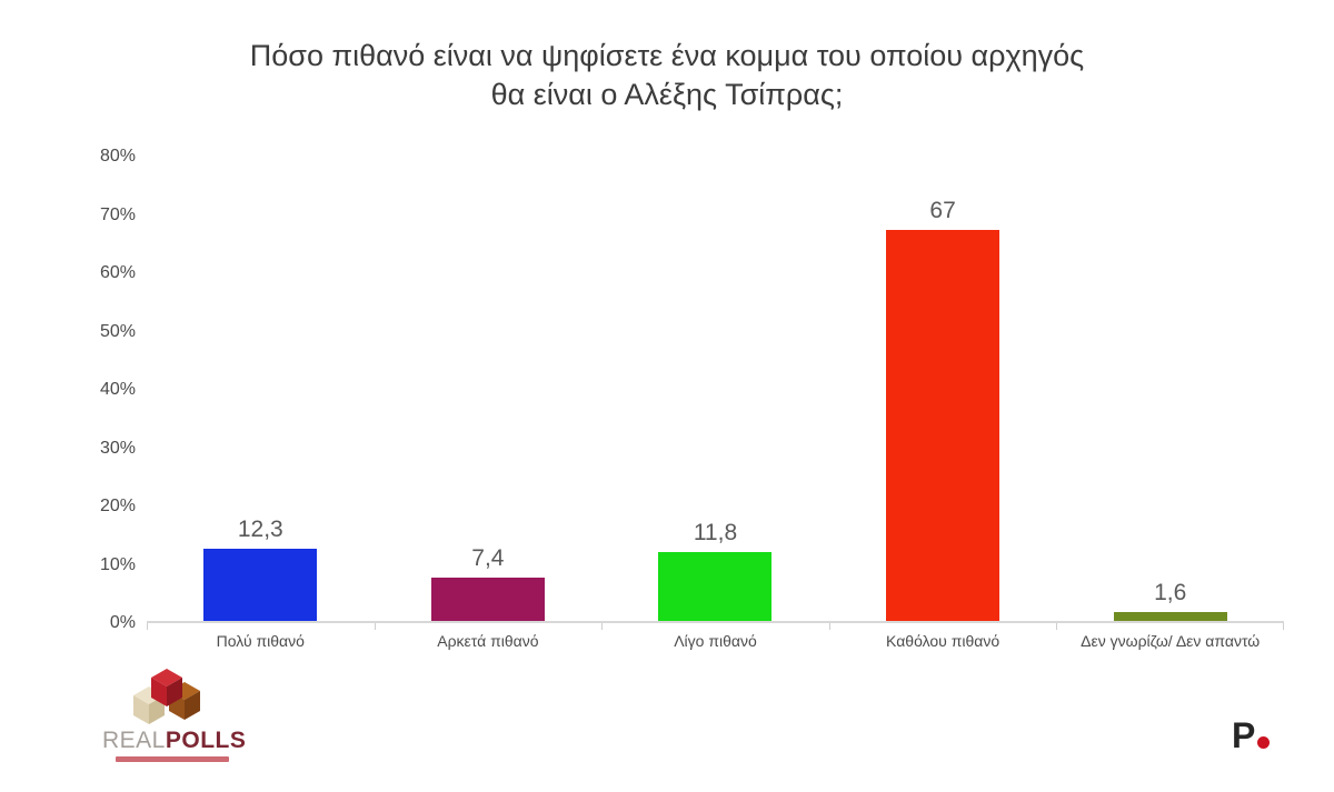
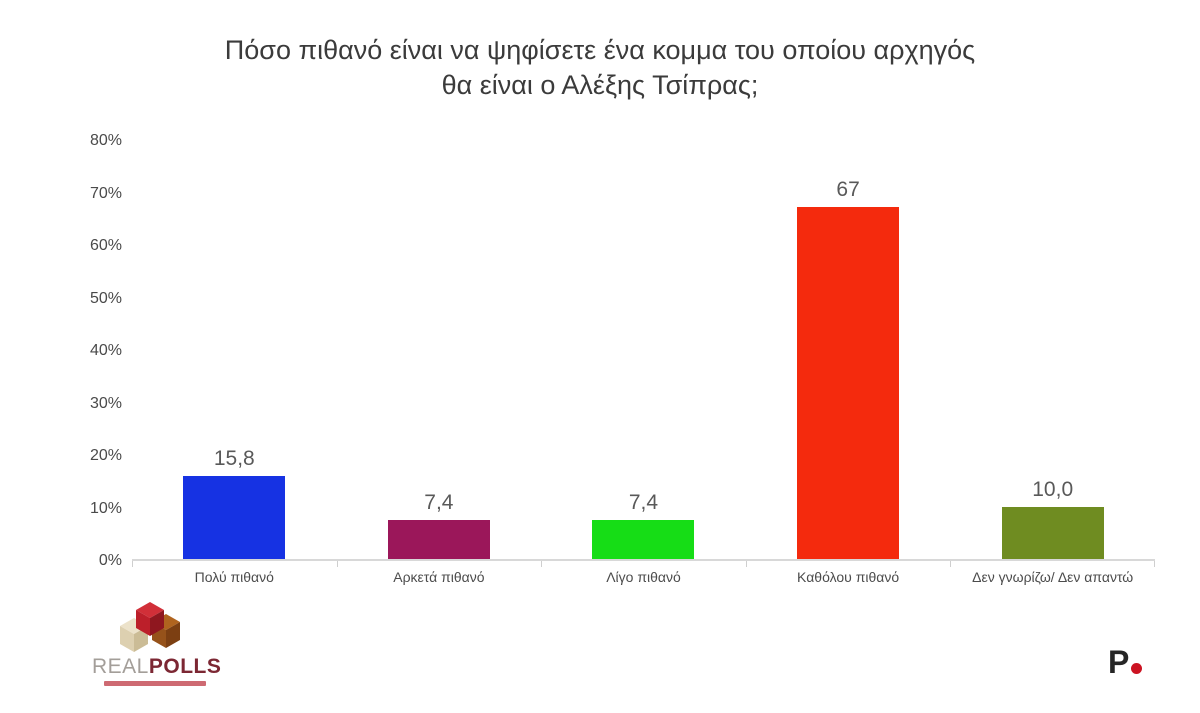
Πολύ πιθανό: 12,3 -> 15,8
Λίγο πιθανό: 11,8 -> 7,4
Δεν γνωρίζω/ Δεν απαντώ: 1,6 -> 10,0
